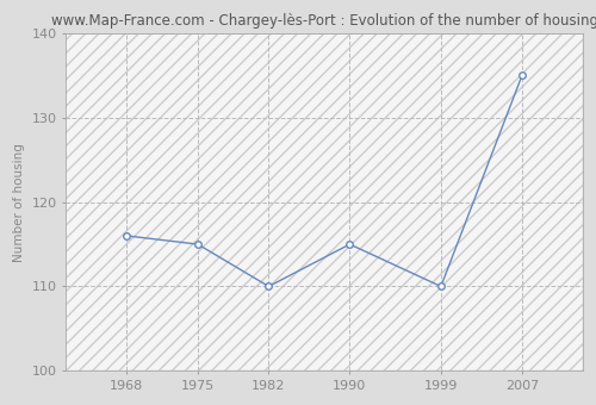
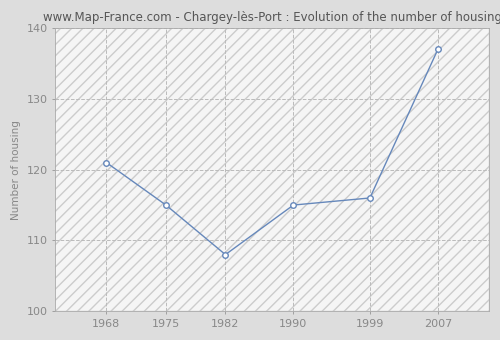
1968: 116 -> 121
1982: 110 -> 108
1999: 110 -> 116
2007: 135 -> 137
